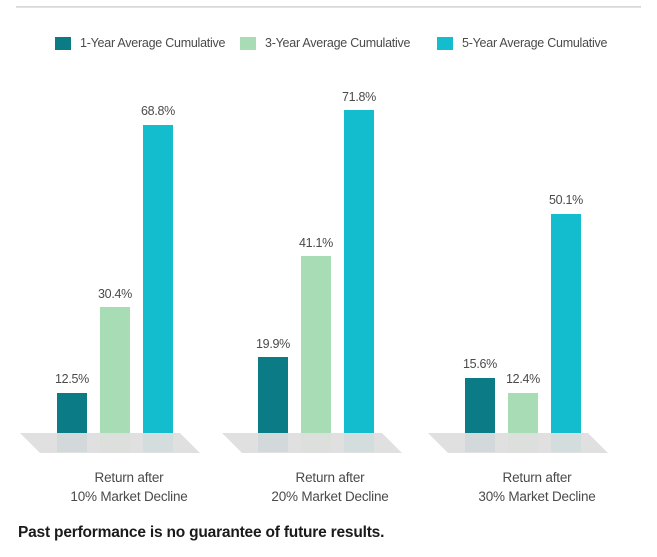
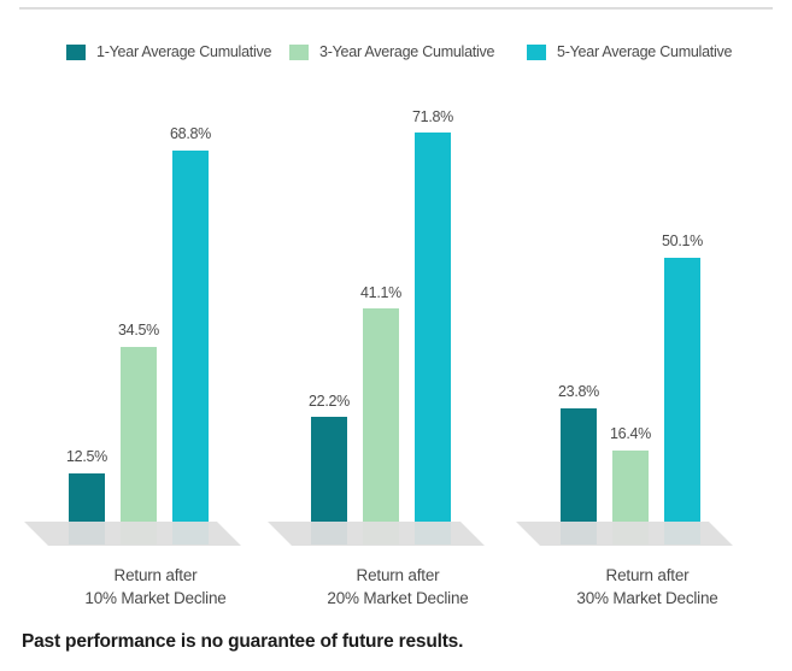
3-Year Average Cumulative/Return after 10% Market Decline: 30.4% -> 34.5%
1-Year Average Cumulative/Return after 20% Market Decline: 19.9% -> 22.2%
1-Year Average Cumulative/Return after 30% Market Decline: 15.6% -> 23.8%
3-Year Average Cumulative/Return after 30% Market Decline: 12.4% -> 16.4%
